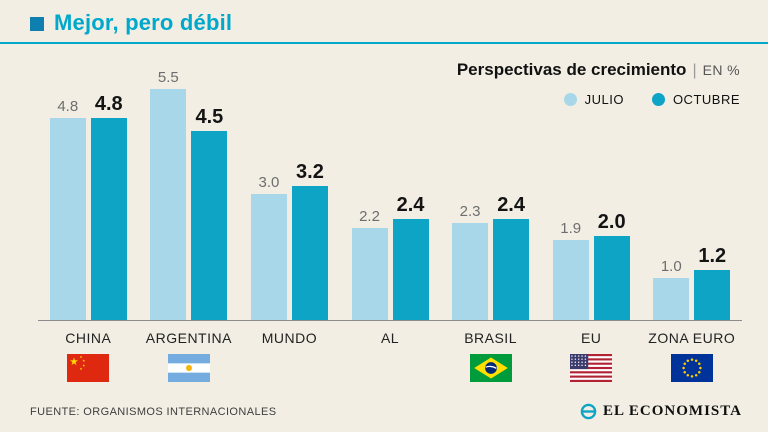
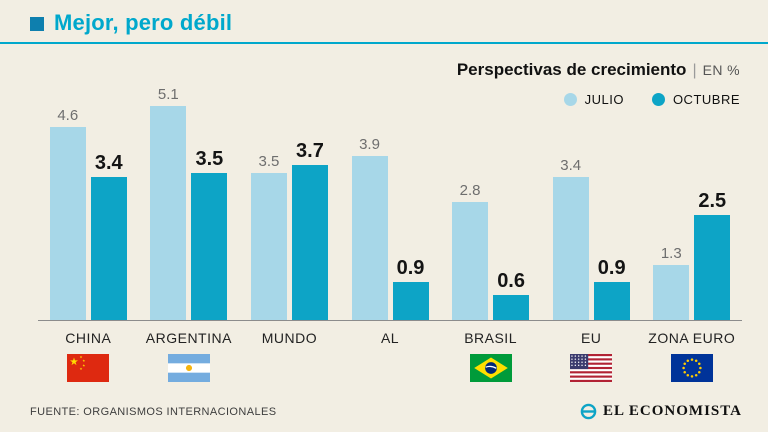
JULIO/CHINA: 4.8 -> 4.6
OCTUBRE/CHINA: 4.8 -> 3.4
JULIO/ARGENTINA: 5.5 -> 5.1
OCTUBRE/ARGENTINA: 4.5 -> 3.5
JULIO/MUNDO: 3.0 -> 3.5
OCTUBRE/MUNDO: 3.2 -> 3.7
JULIO/AL: 2.2 -> 3.9
OCTUBRE/AL: 2.4 -> 0.9
JULIO/BRASIL: 2.3 -> 2.8
OCTUBRE/BRASIL: 2.4 -> 0.6
JULIO/EU: 1.9 -> 3.4
OCTUBRE/EU: 2.0 -> 0.9
JULIO/ZONA EURO: 1.0 -> 1.3
OCTUBRE/ZONA EURO: 1.2 -> 2.5
